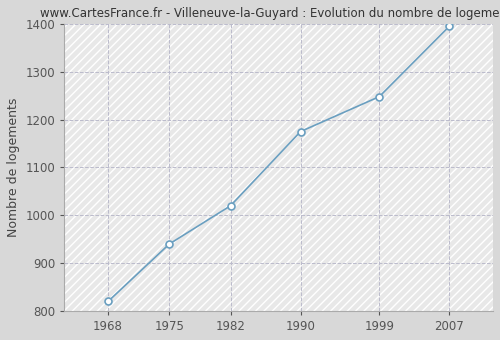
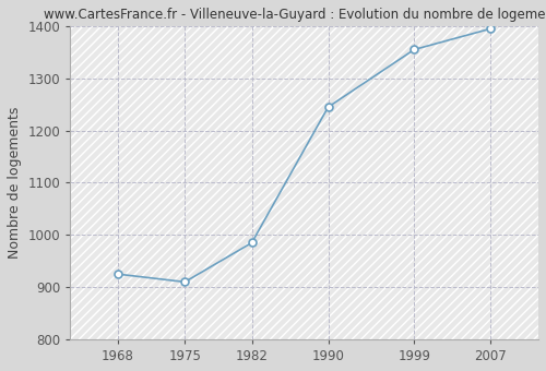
1968: 820 -> 925
1975: 940 -> 910
1982: 1020 -> 985
1990: 1175 -> 1245
1999: 1248 -> 1355
